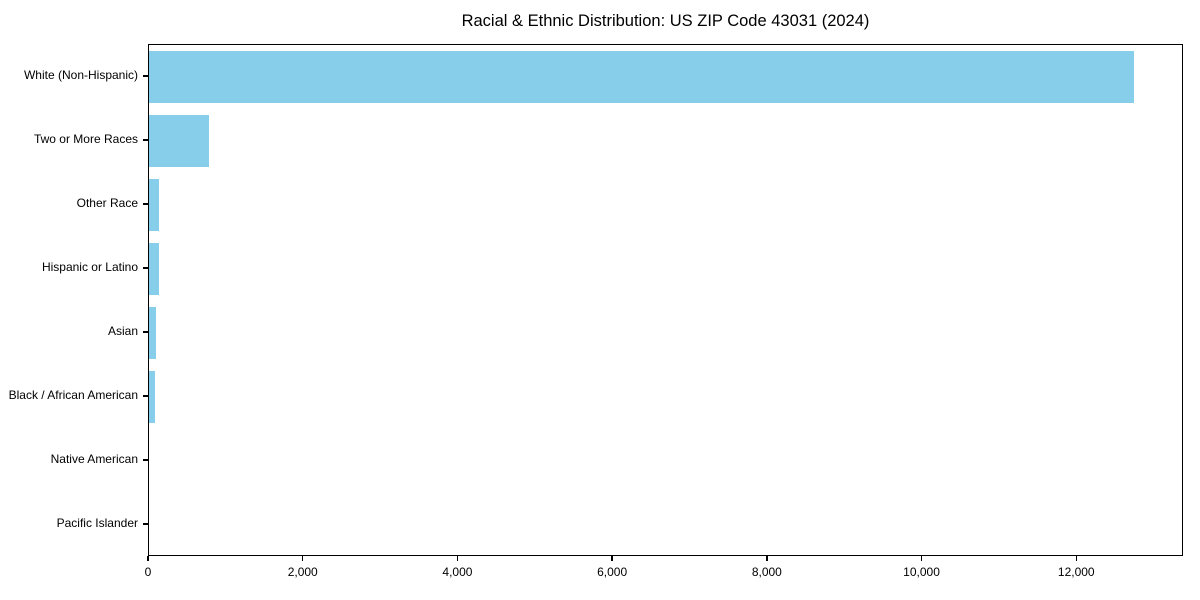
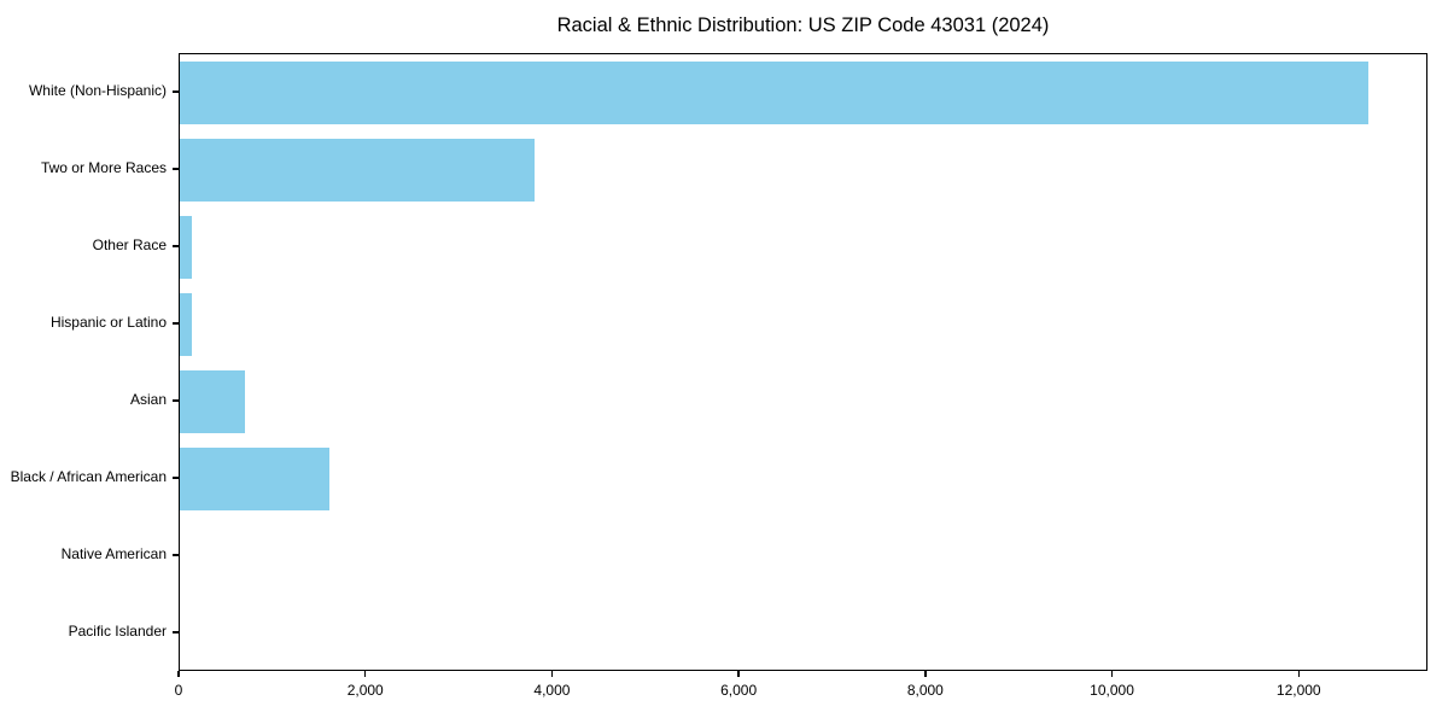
Two or More Races: 800 -> 3800
Asian: 100 -> 700
Black / African American: 100 -> 1600
